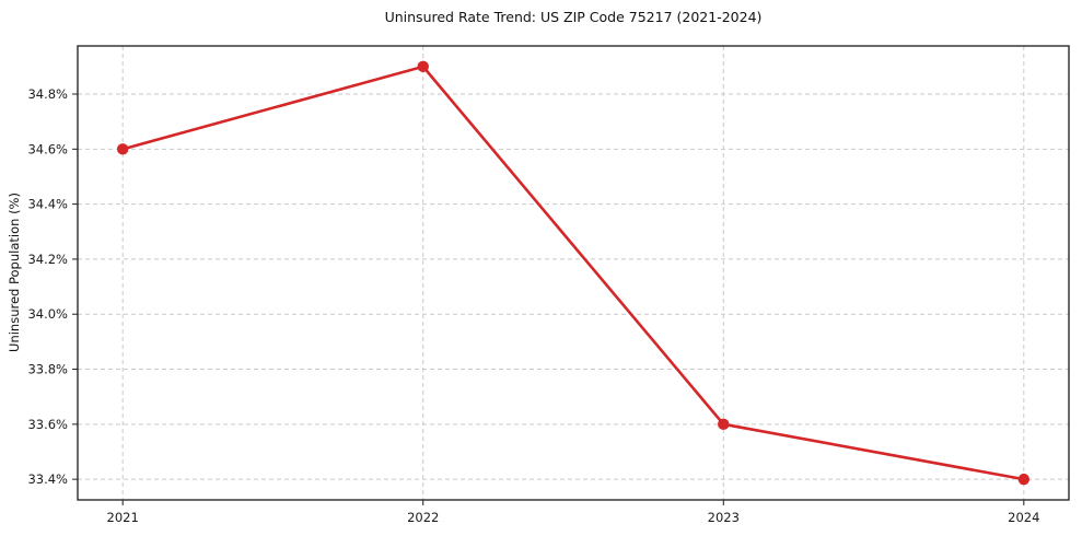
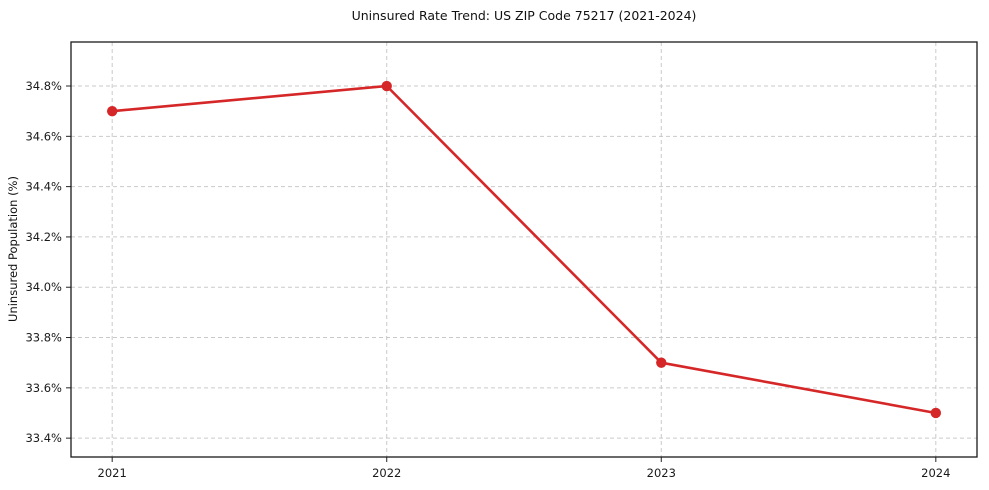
2021: 34.6% -> 34.7%
2022: 34.9% -> 34.8%
2023: 33.6% -> 33.7%
2024: 33.4% -> 33.5%
